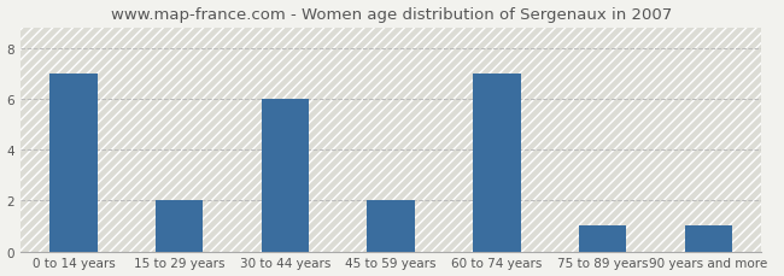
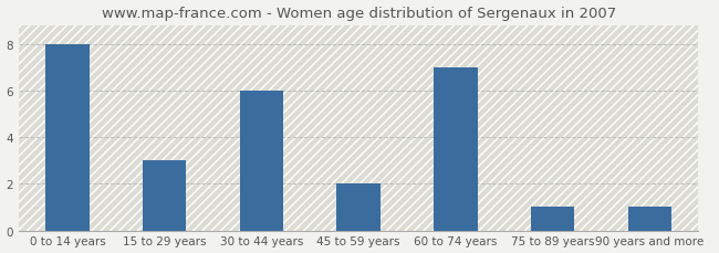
0 to 14 years: 7 -> 8
15 to 29 years: 2 -> 3
